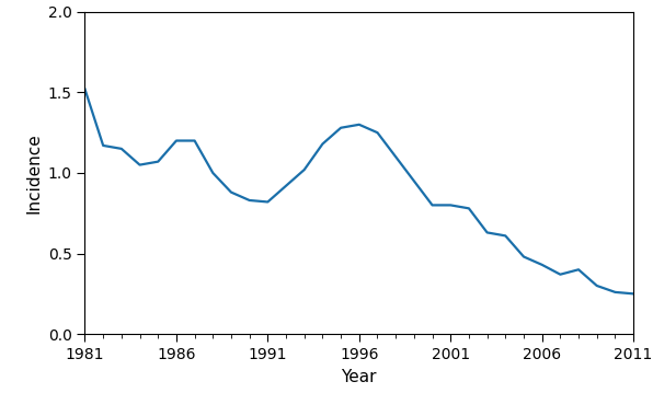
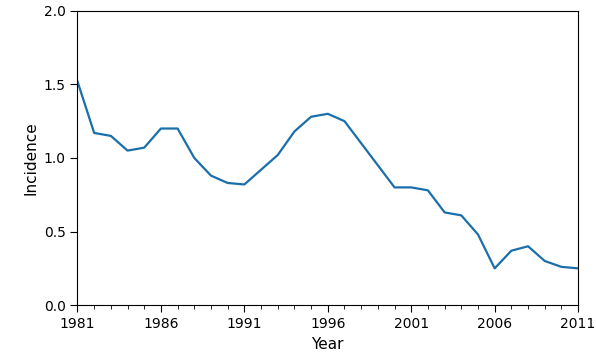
2006: 0.43 -> 0.25
